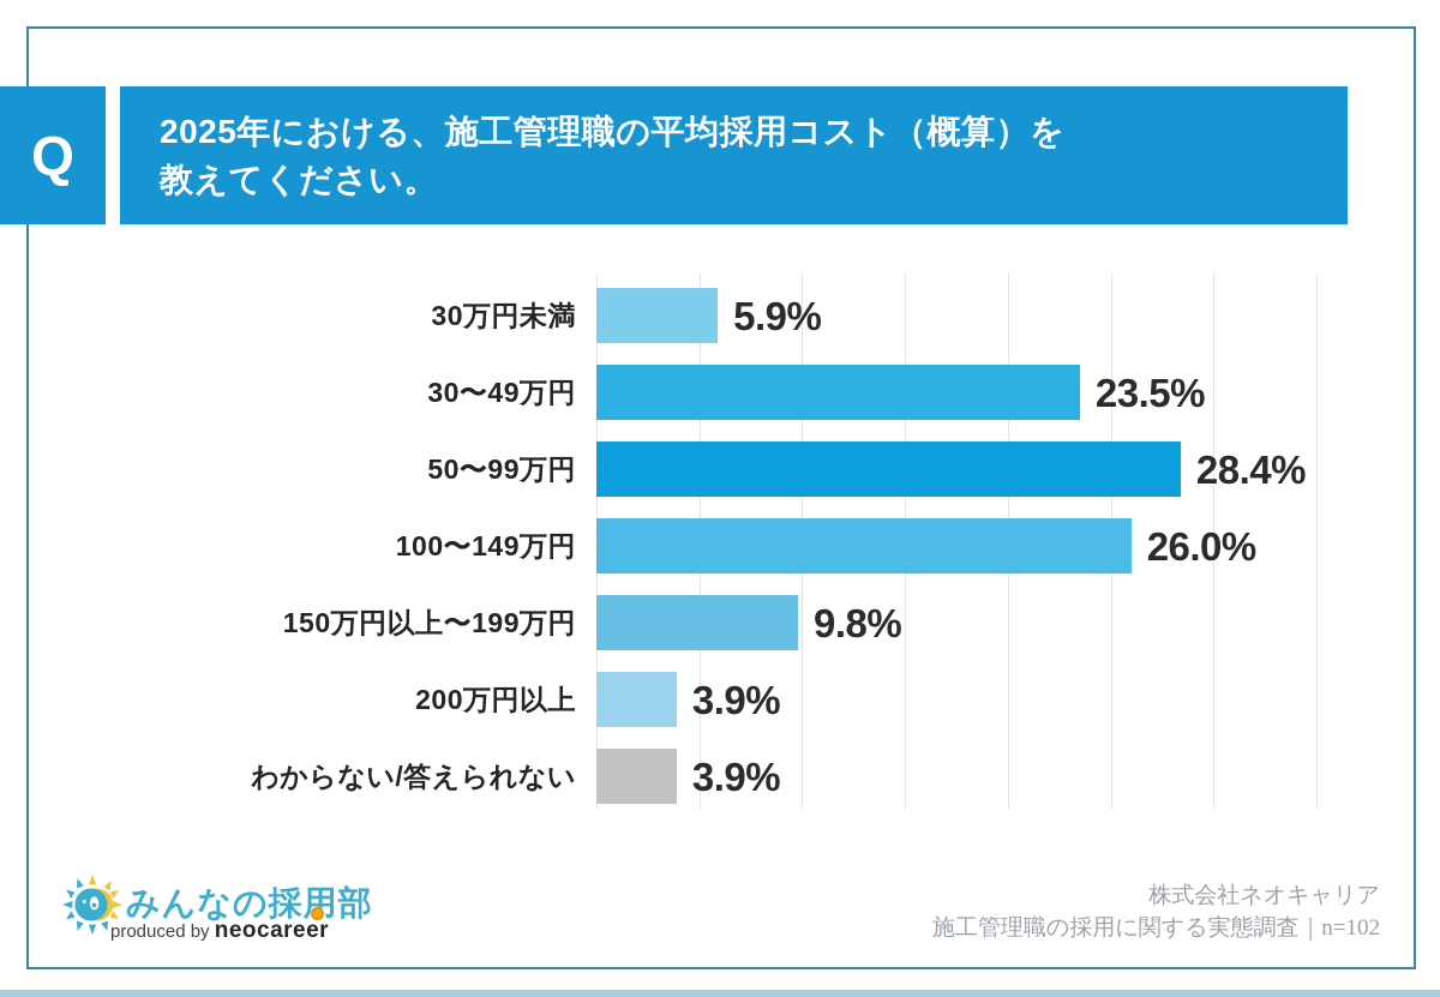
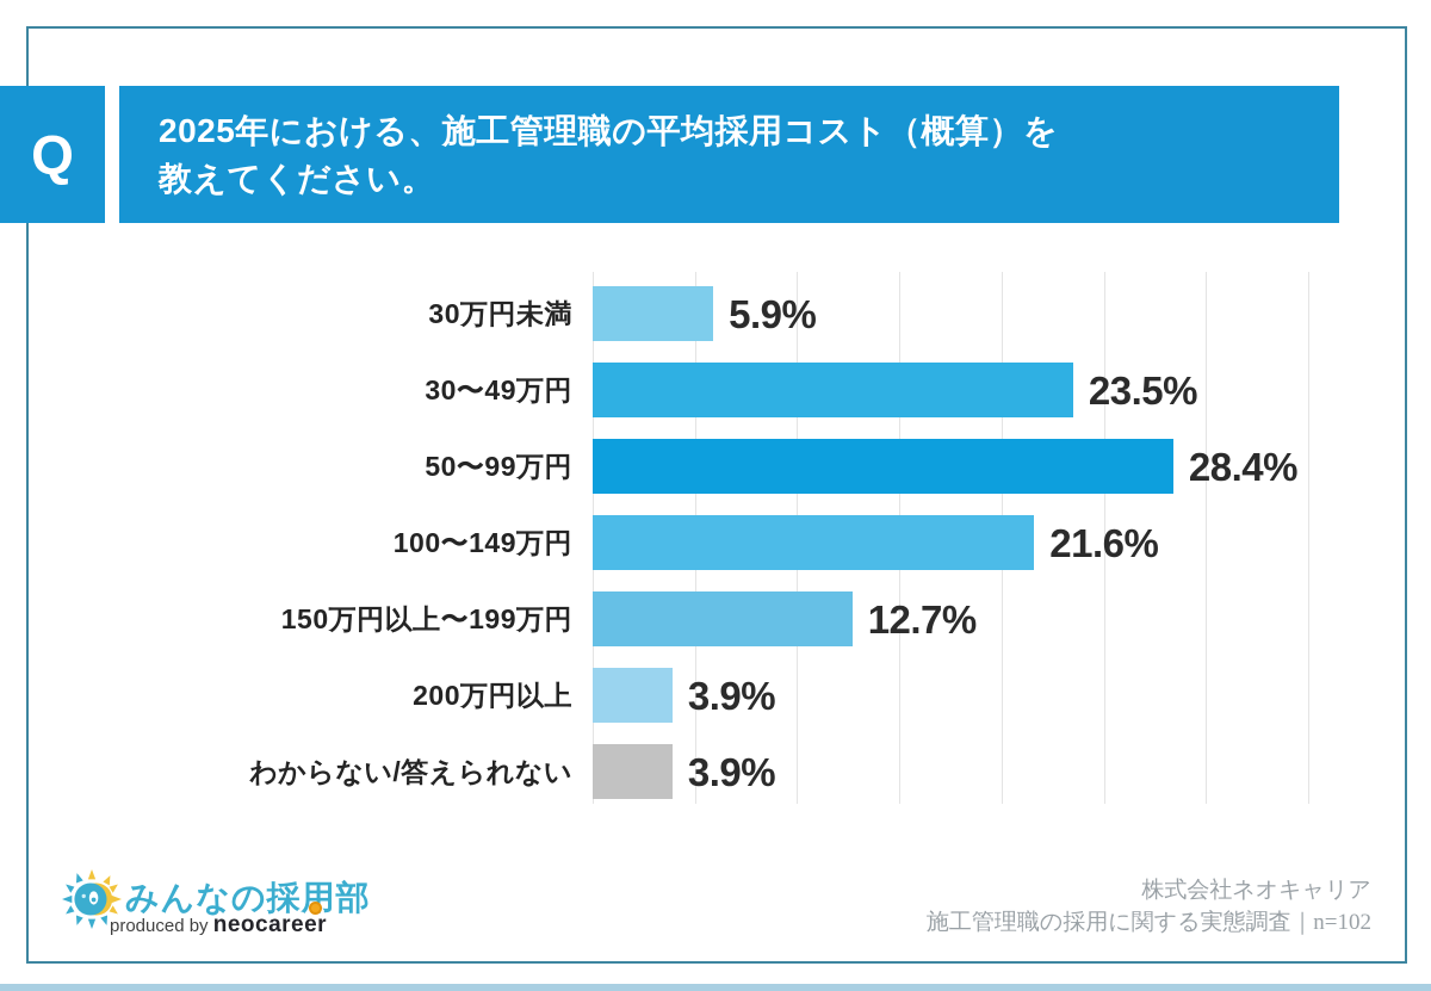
100〜149万円: 26.0% -> 21.6%
150万円以上〜199万円: 9.8% -> 12.7%
